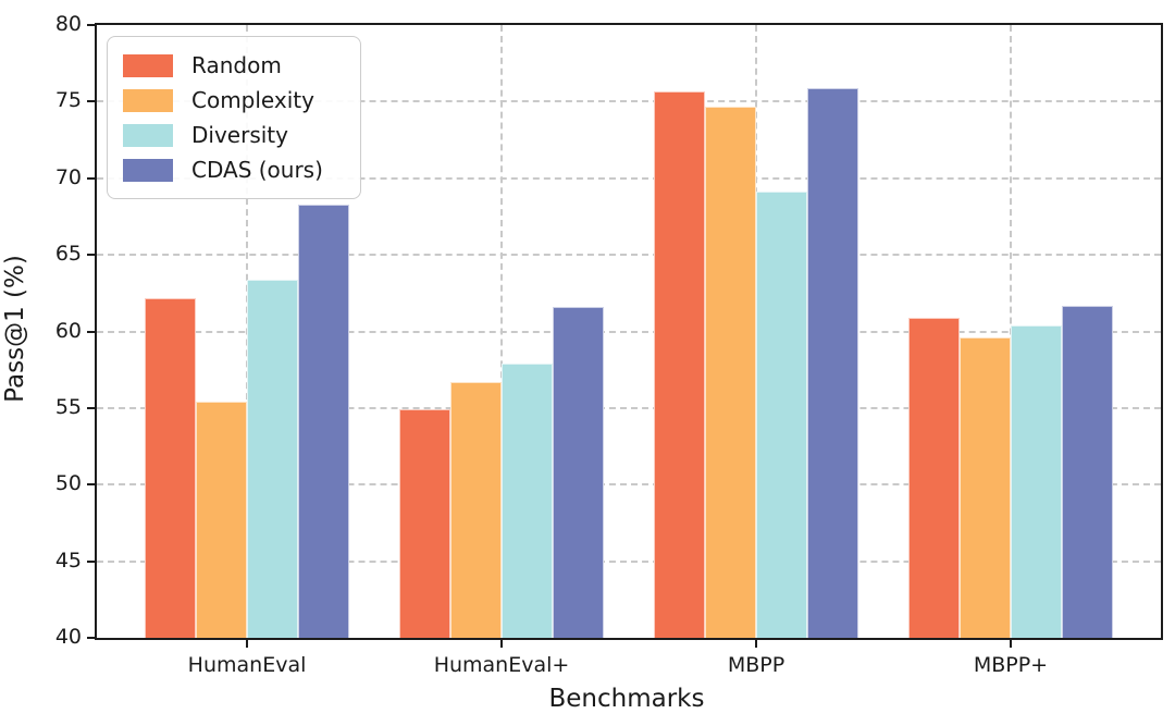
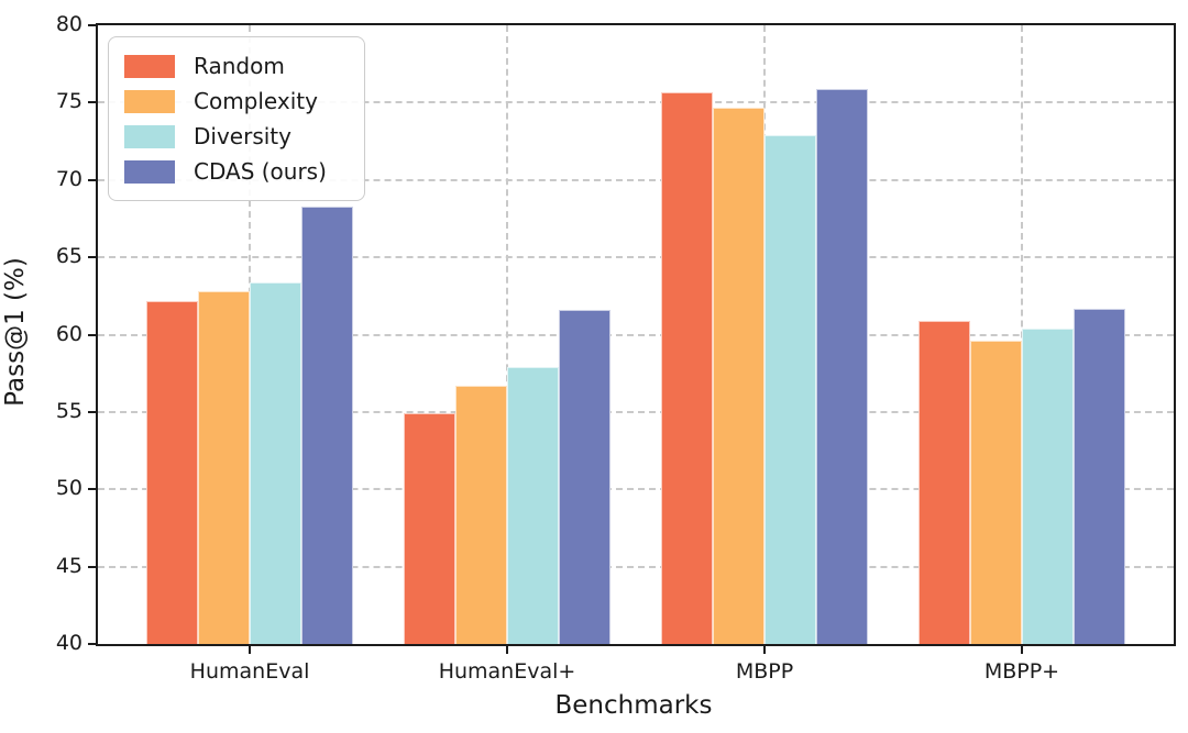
Complexity/HumanEval: 55.4 -> 62.8
Diversity/MBPP: 69.1 -> 72.9
